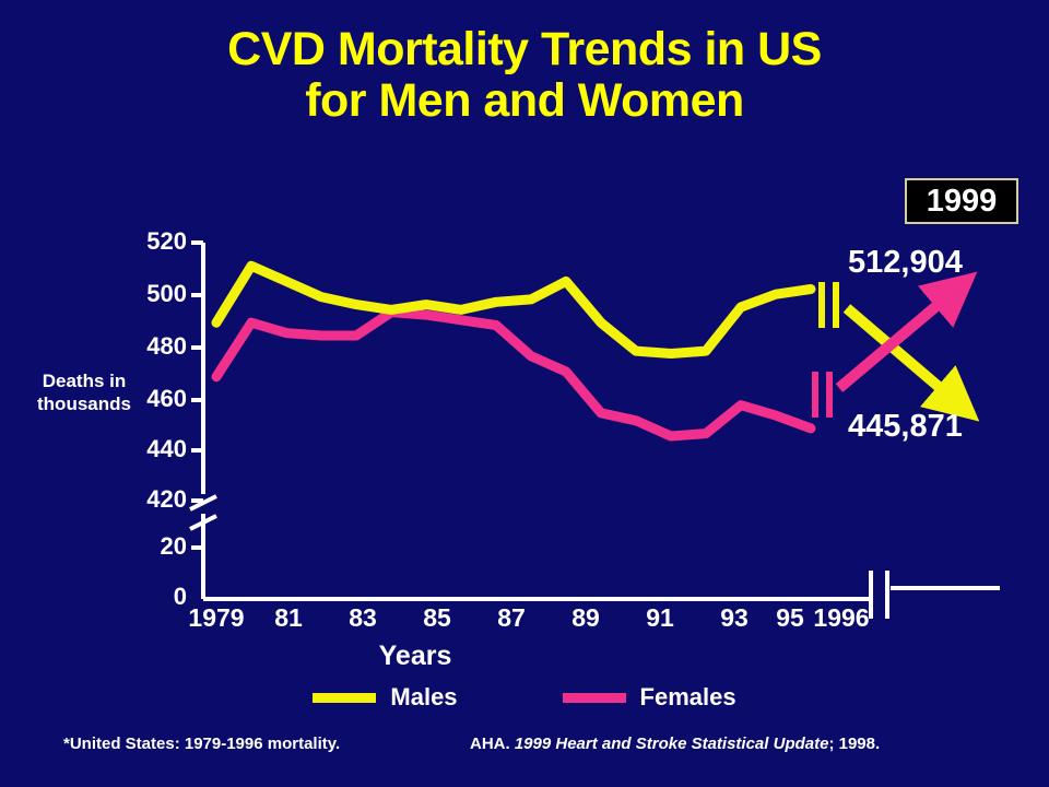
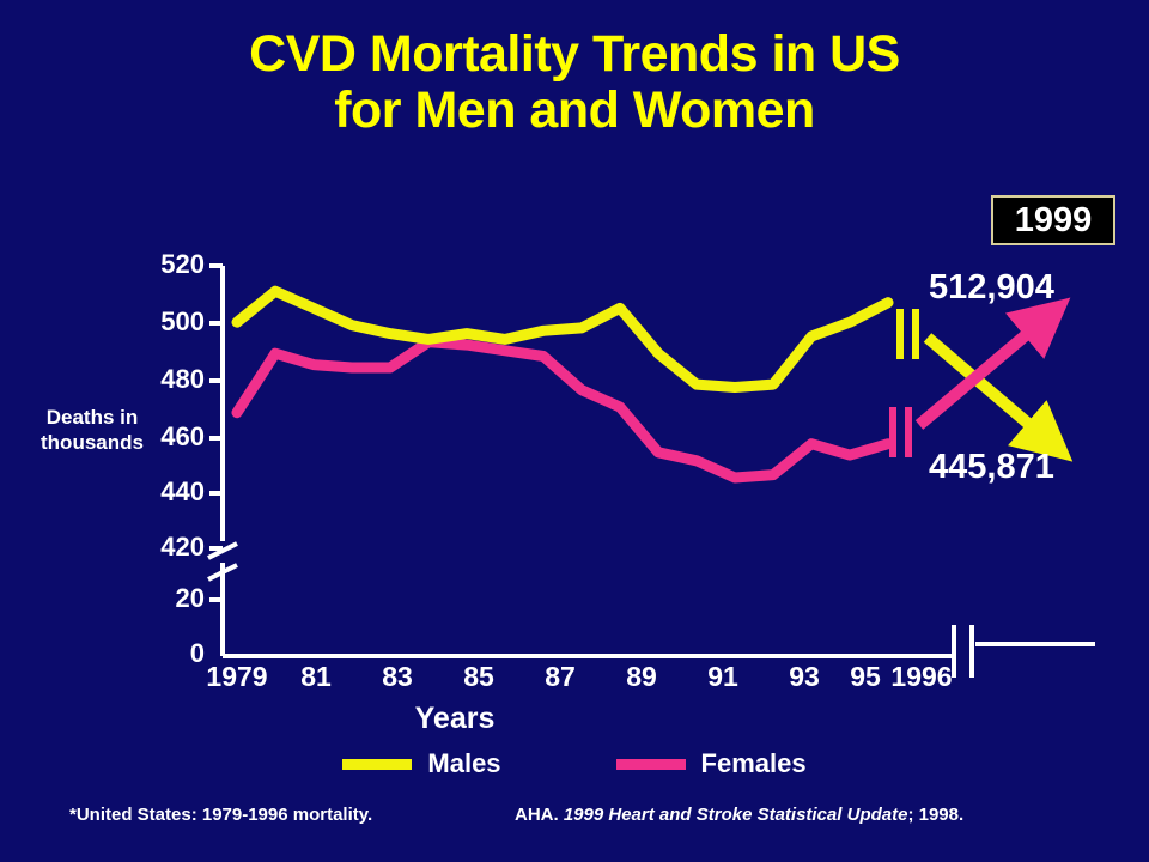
Males/1979: 489 -> 500
Males/1996: 502 -> 507
Females/1996: 448 -> 457
